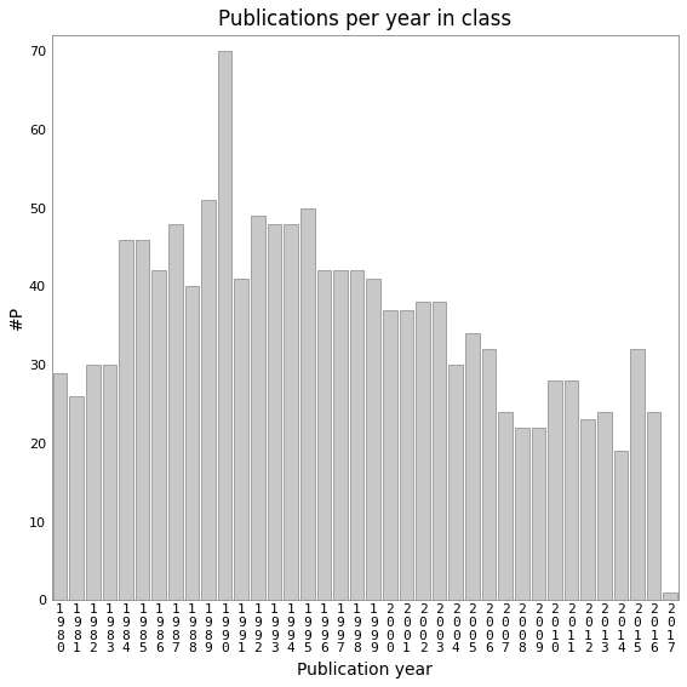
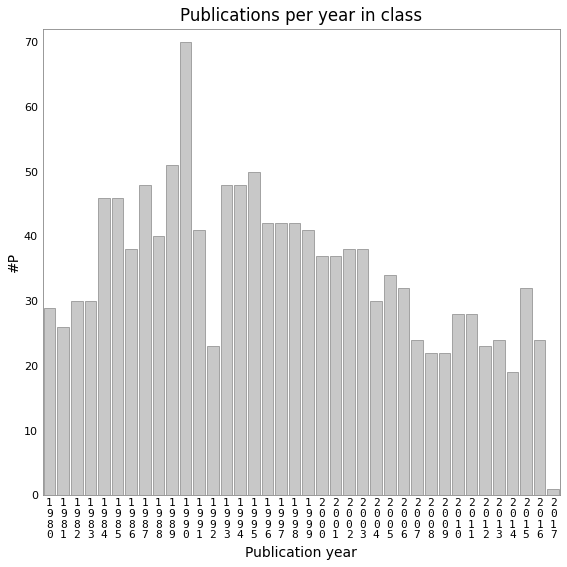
1 9 8 6: 42 -> 38
1 9 9 2: 49 -> 23
